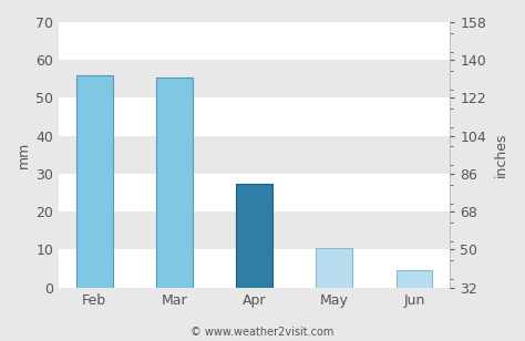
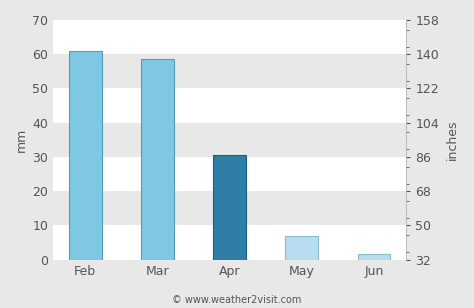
Feb: 56.0 -> 61.0
Mar: 55.5 -> 58.5
Apr: 27.5 -> 30.5
May: 10.5 -> 6.8
Jun: 4.5 -> 1.8
